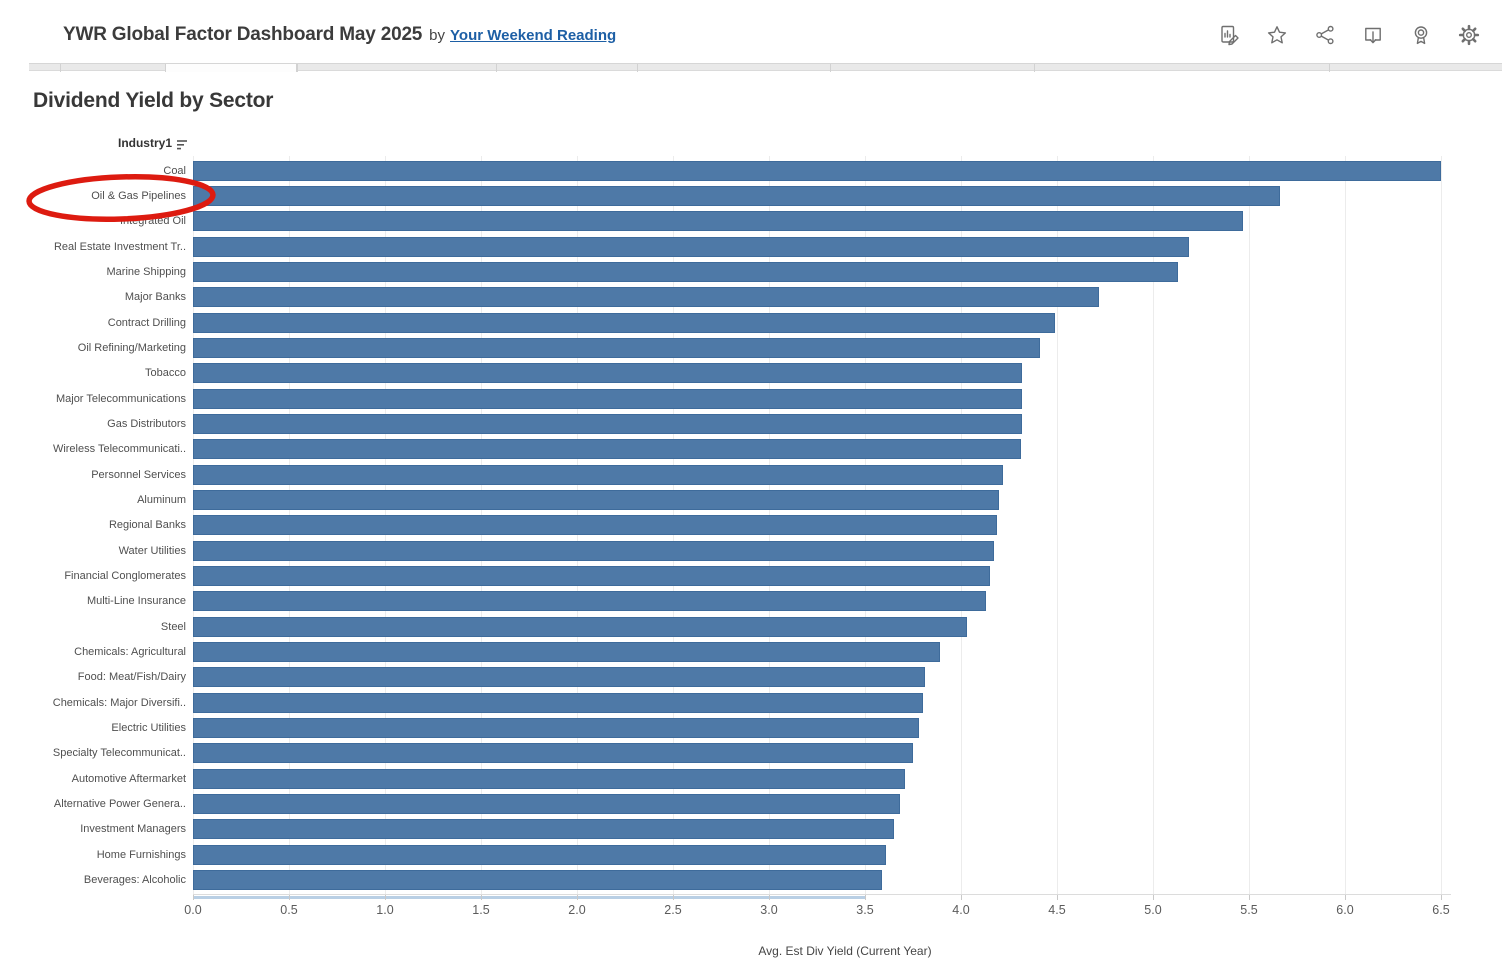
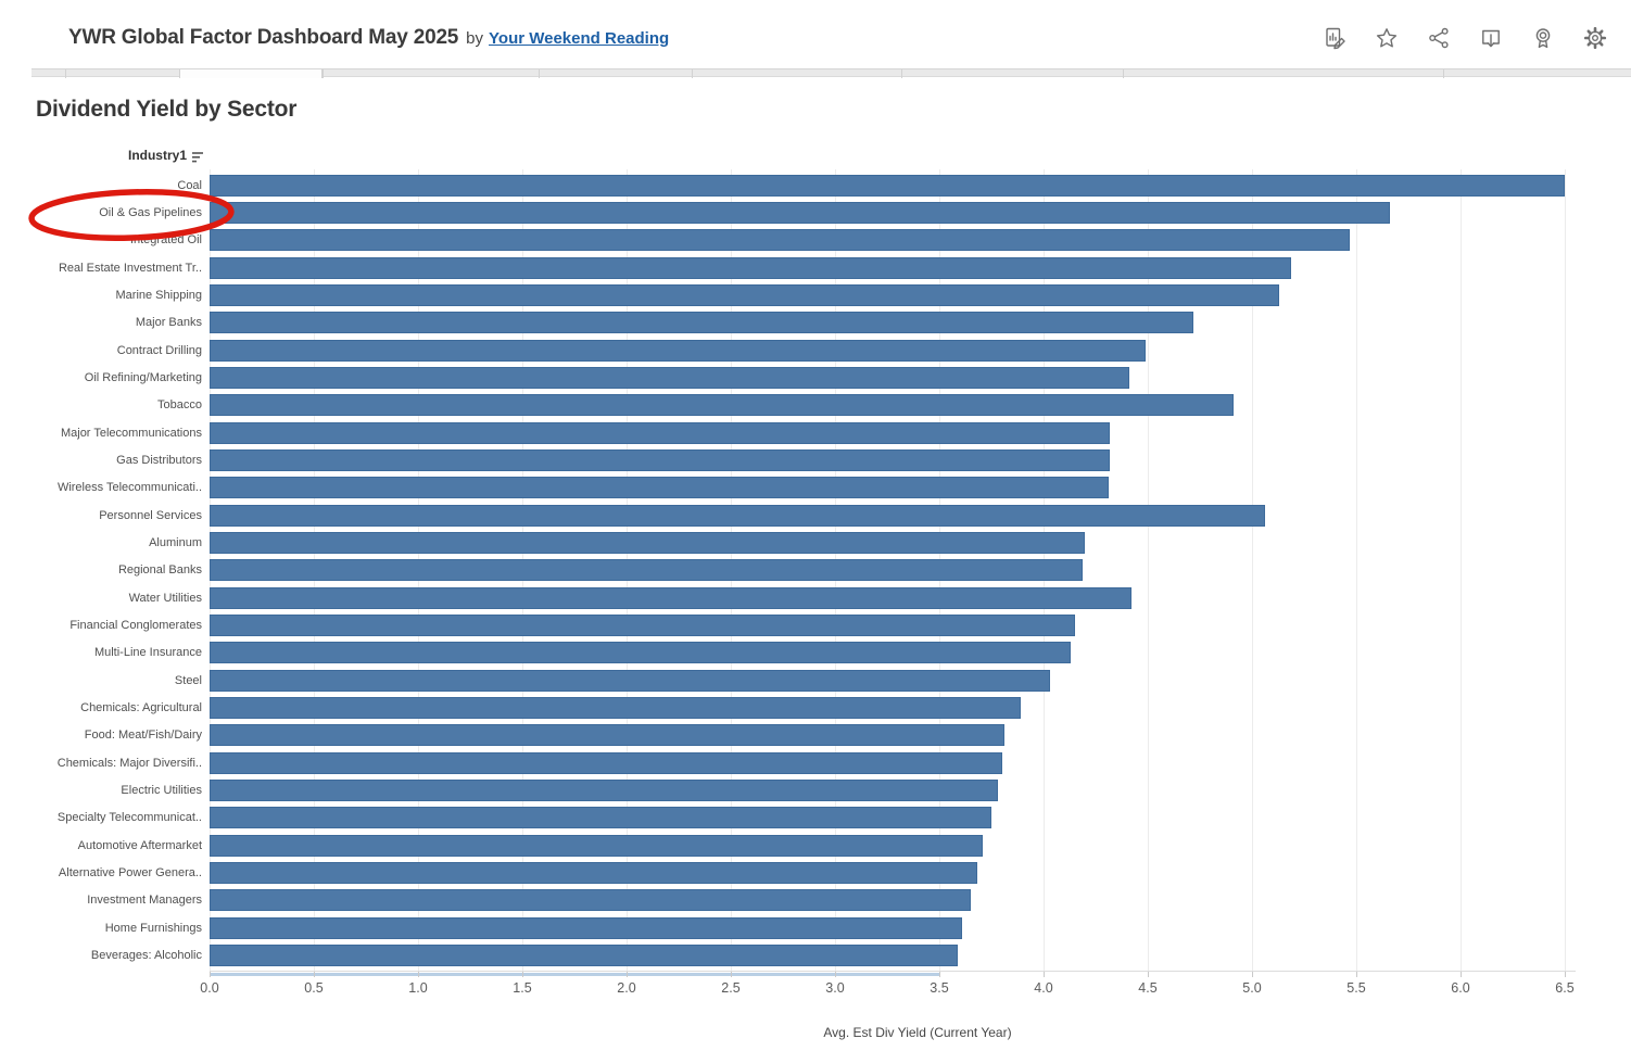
Tobacco: 4.32 -> 4.91
Personnel Services: 4.22 -> 5.06
Water Utilities: 4.17 -> 4.42
